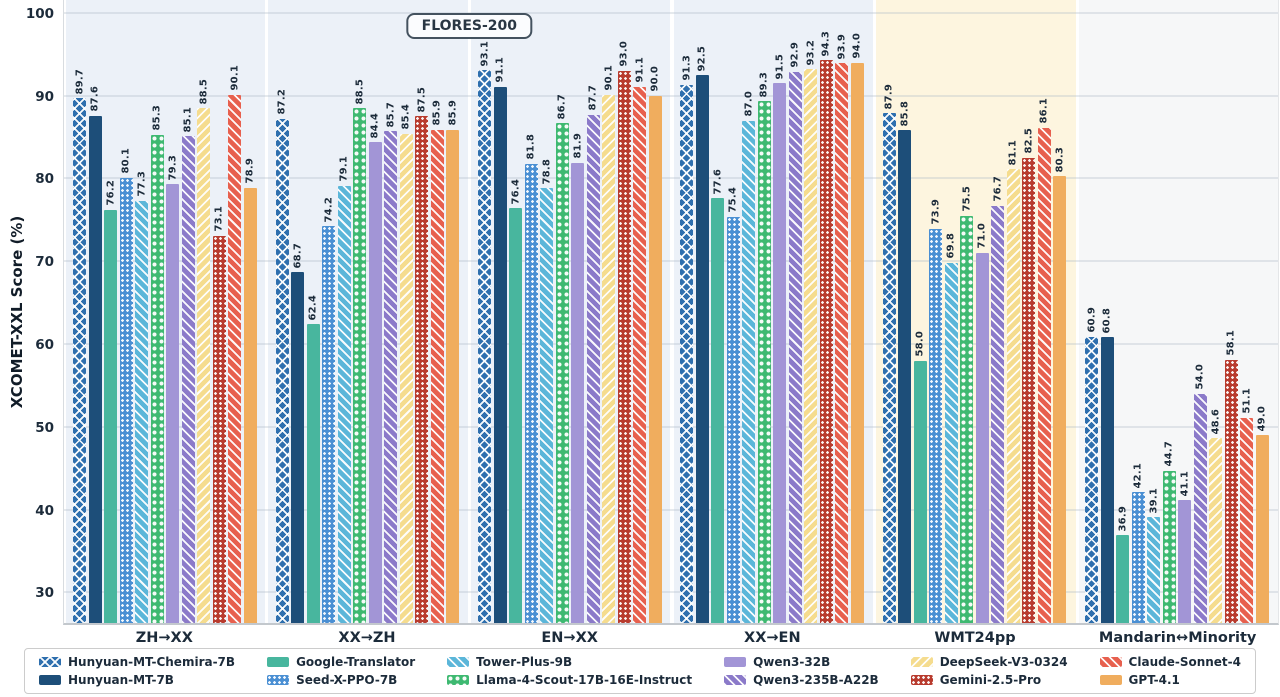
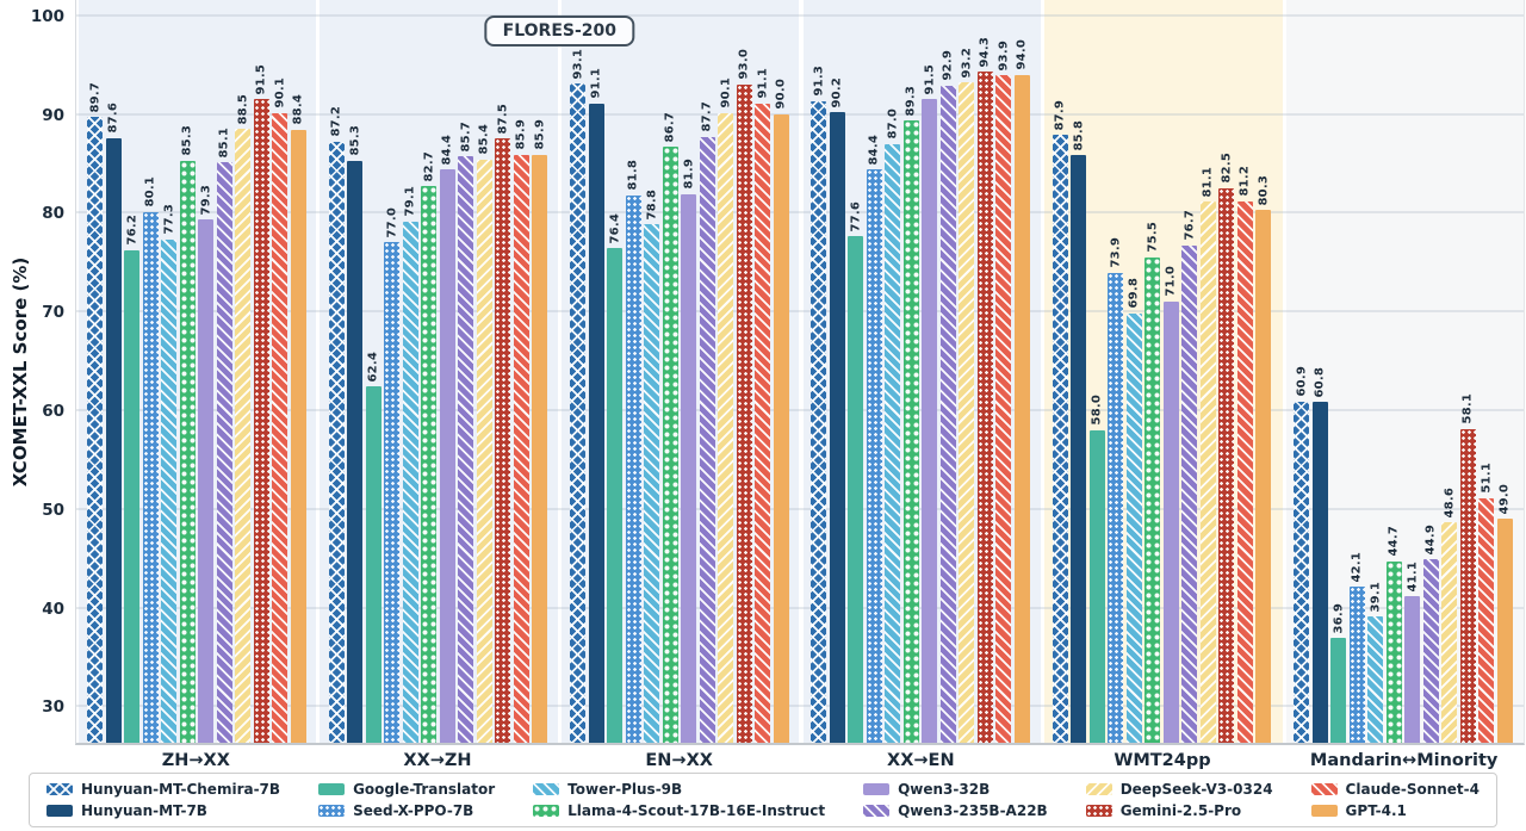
Gemini-2.5-Pro/ZH→XX: 73.1 -> 91.5
GPT-4.1/ZH→XX: 78.9 -> 88.4
Hunyuan-MT-7B/XX→ZH: 68.7 -> 85.3
Seed-X-PPO-7B/XX→ZH: 74.2 -> 77.0
Llama-4-Scout-17B-16E-Instruct/XX→ZH: 88.5 -> 82.7
Hunyuan-MT-7B/XX→EN: 92.5 -> 90.2
Seed-X-PPO-7B/XX→EN: 75.4 -> 84.4
Claude-Sonnet-4/WMT24pp: 86.1 -> 81.2
Qwen3-235B-A22B/Mandarin↔Minority: 54.0 -> 44.9
